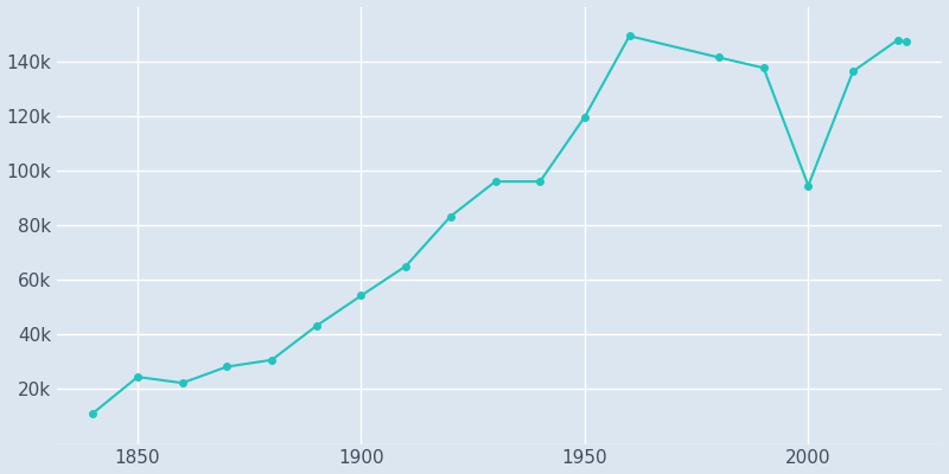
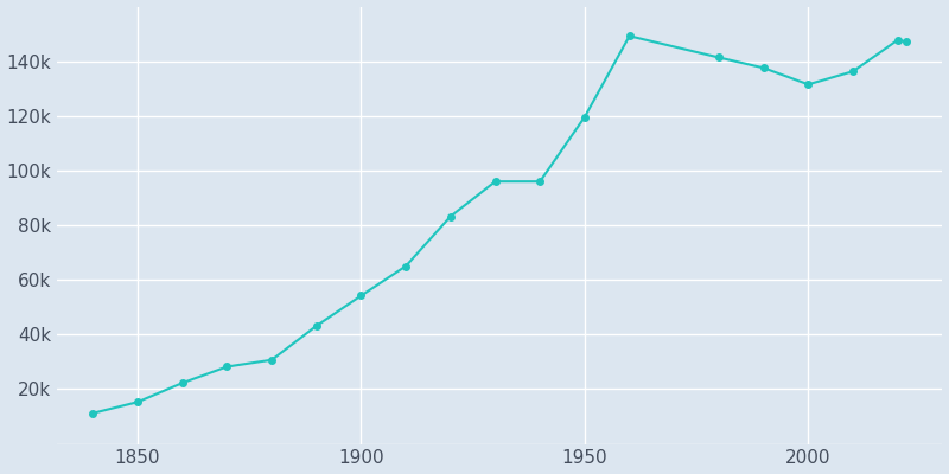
1850: 24.5k -> 15.3k
2000: 94.5k -> 131.5k
